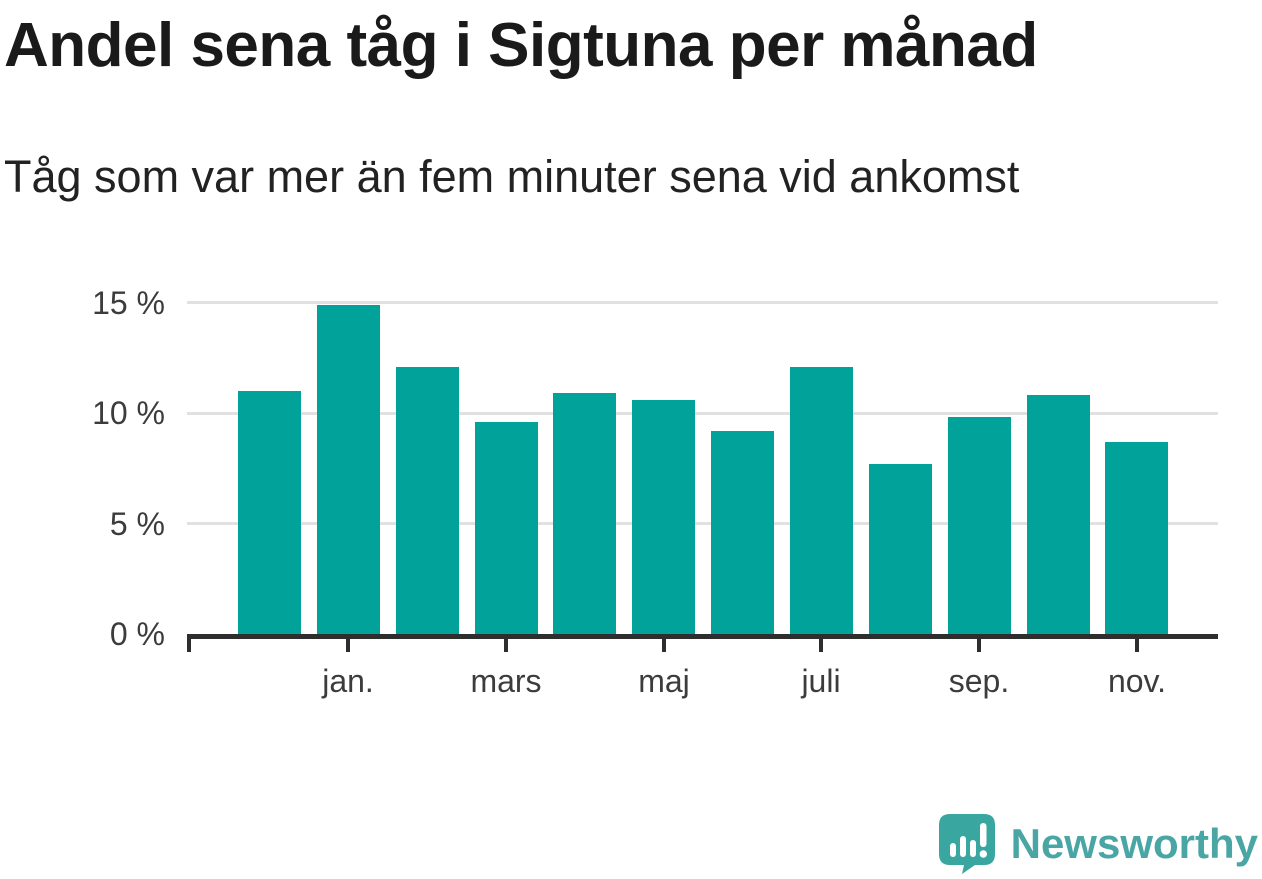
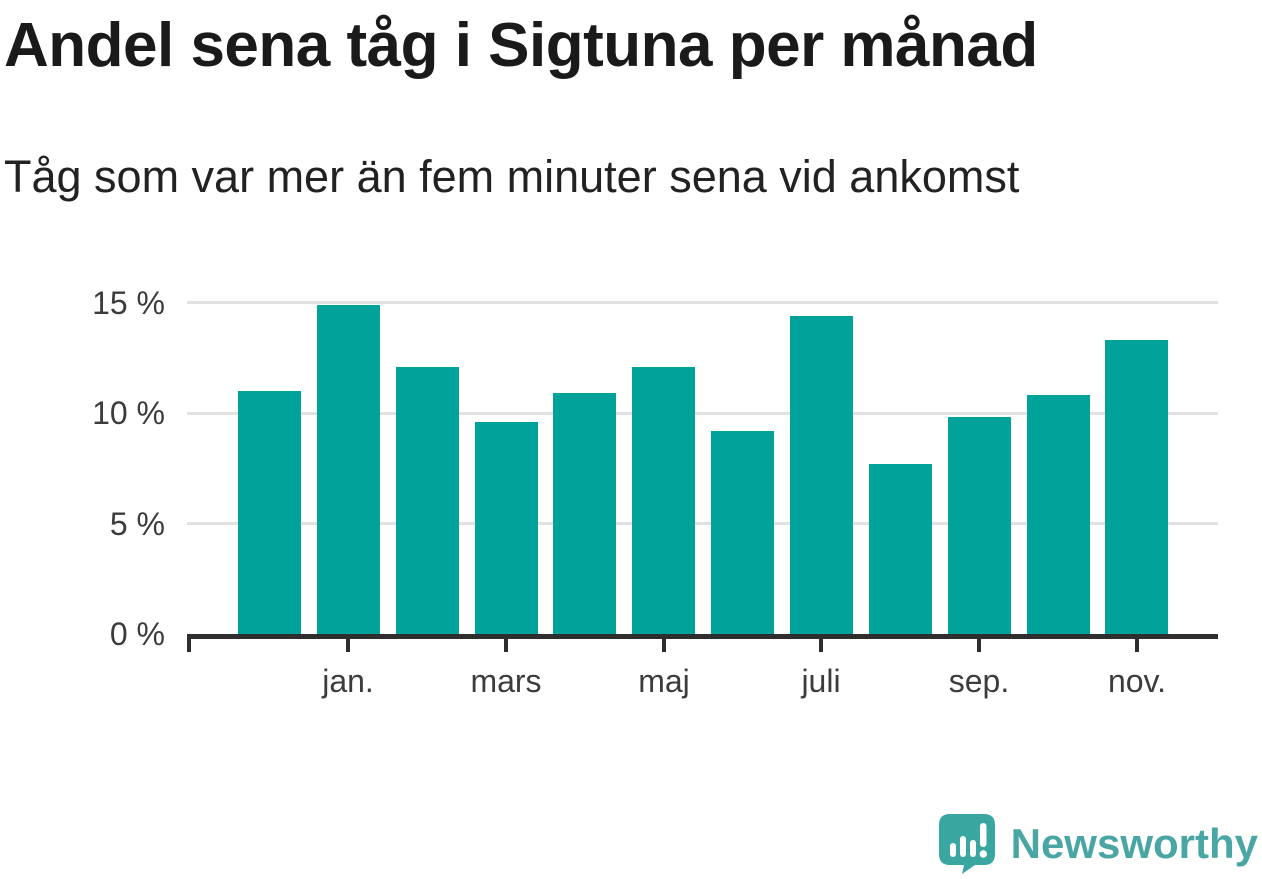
maj: 10.6% -> 12.1%
juli: 12.1% -> 14.4%
nov.: 8.7% -> 13.3%
